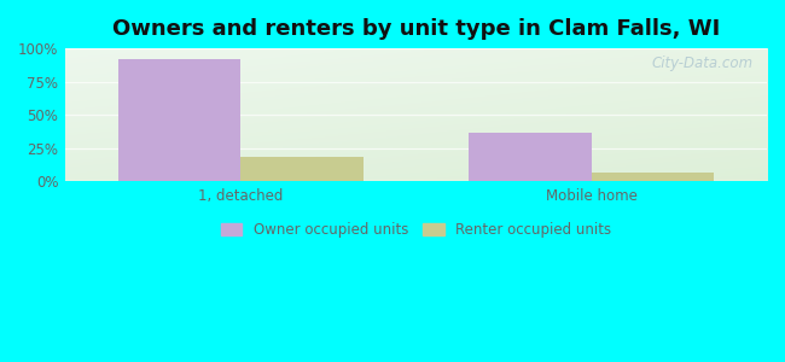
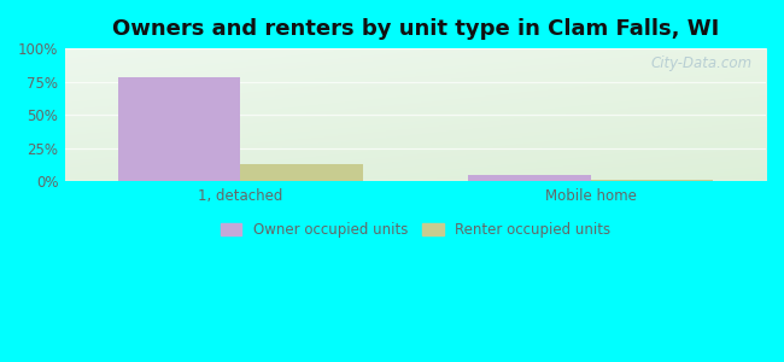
Owner occupied units/1, detached: 92% -> 78%
Renter occupied units/1, detached: 18% -> 13%
Owner occupied units/Mobile home: 36% -> 5%
Renter occupied units/Mobile home: 6% -> 1%
